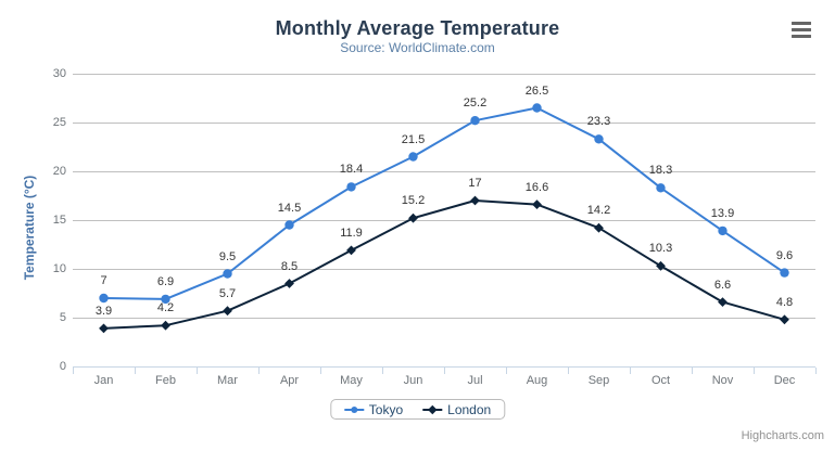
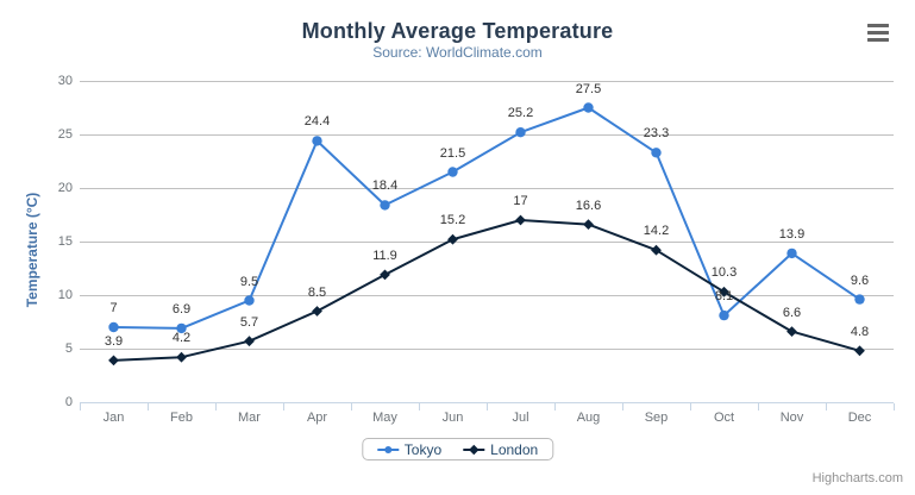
Tokyo/Apr: 14.5 -> 24.4
Tokyo/Aug: 26.5 -> 27.5
Tokyo/Oct: 18.3 -> 8.1
